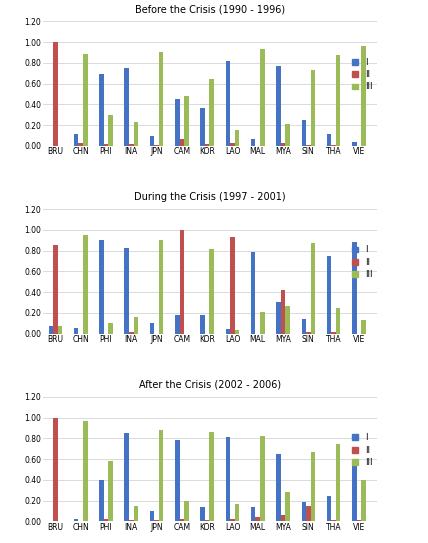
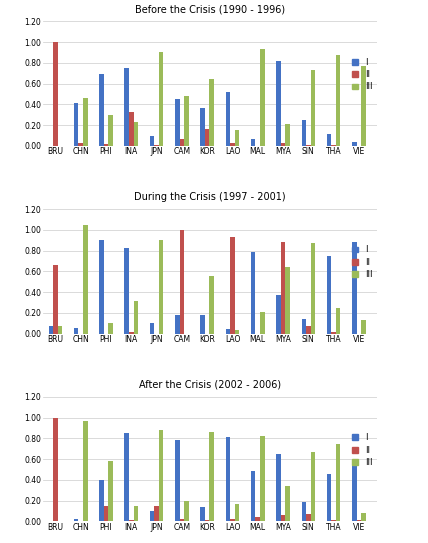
Before the Crisis (1990 - 1996)/I/CHN: 0.11 -> 0.41
Before the Crisis (1990 - 1996)/III/CHN: 0.89 -> 0.46
Before the Crisis (1990 - 1996)/II/INA: 0.02 -> 0.33
Before the Crisis (1990 - 1996)/II/KOR: 0.02 -> 0.16
Before the Crisis (1990 - 1996)/I/LAO: 0.82 -> 0.52
Before the Crisis (1990 - 1996)/I/MYA: 0.77 -> 0.82
Before the Crisis (1990 - 1996)/III/VIE: 0.96 -> 0.77
During the Crisis (1997 - 2001)/II/BRU: 0.85 -> 0.66
During the Crisis (1997 - 2001)/III/CHN: 0.95 -> 1.05
During the Crisis (1997 - 2001)/III/INA: 0.16 -> 0.31
During the Crisis (1997 - 2001)/III/KOR: 0.82 -> 0.56
During the Crisis (1997 - 2001)/I/MYA: 0.30 -> 0.37
During the Crisis (1997 - 2001)/II/MYA: 0.42 -> 0.88
During the Crisis (1997 - 2001)/III/MYA: 0.27 -> 0.64
During the Crisis (1997 - 2001)/II/SIN: 0.01 -> 0.07
After the Crisis (2002 - 2006)/II/PHI: 0.02 -> 0.15
After the Crisis (2002 - 2006)/II/JPN: 0.01 -> 0.15
After the Crisis (2002 - 2006)/I/MAL: 0.14 -> 0.49
After the Crisis (2002 - 2006)/III/MYA: 0.28 -> 0.34
After the Crisis (2002 - 2006)/II/SIN: 0.15 -> 0.07
After the Crisis (2002 - 2006)/I/THA: 0.24 -> 0.46
After the Crisis (2002 - 2006)/III/VIE: 0.40 -> 0.08
